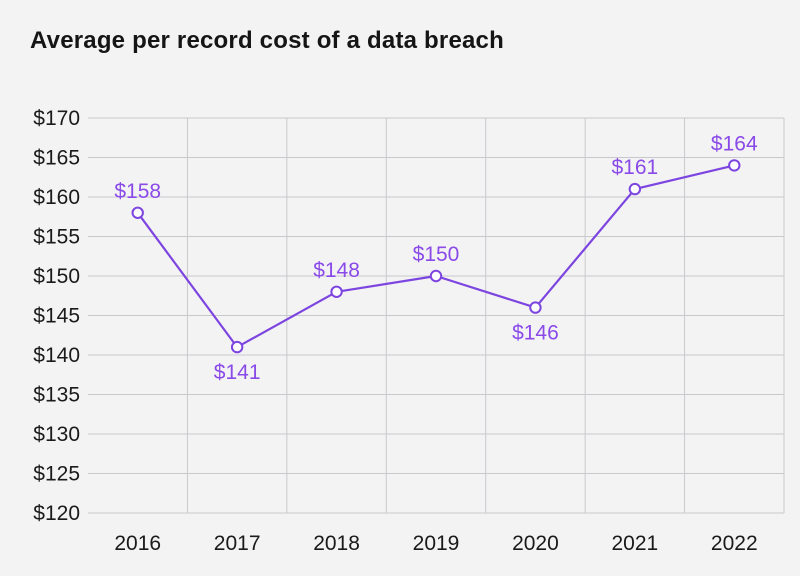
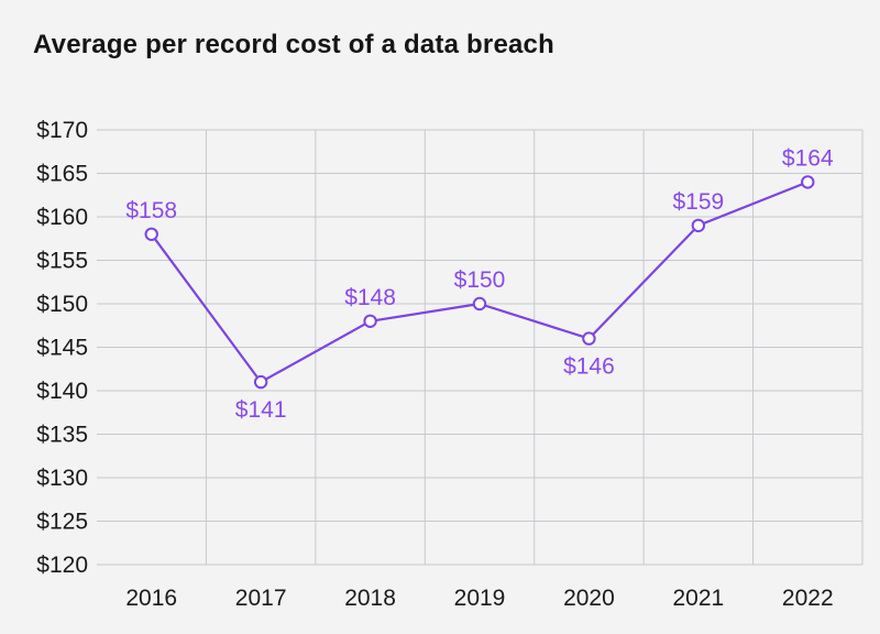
2021: $161 -> $159
